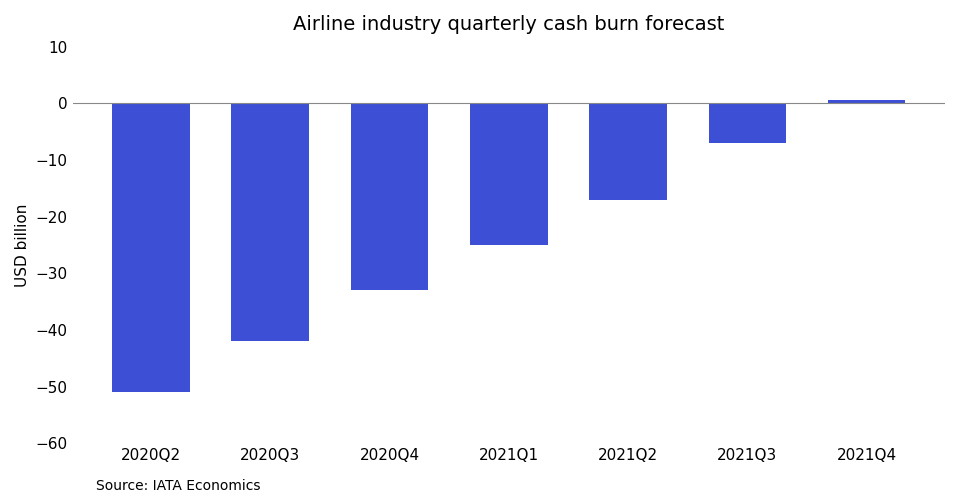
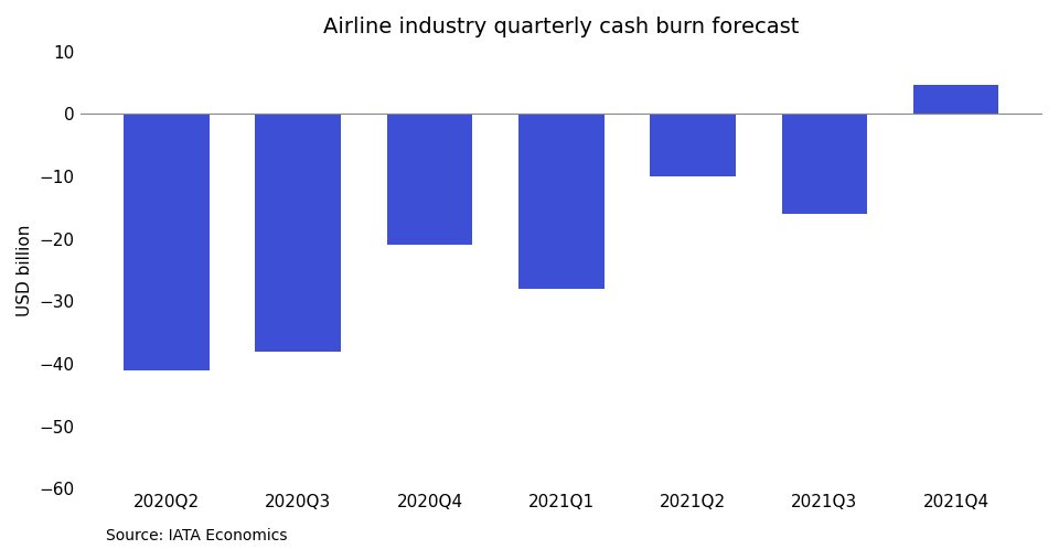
2020Q2: -51.0 -> -41.0
2020Q3: -42.0 -> -38.0
2020Q4: -33.0 -> -21.0
2021Q1: -25.0 -> -28.0
2021Q2: -17.0 -> -10.0
2021Q3: -7.0 -> -16.0
2021Q4: 0.5 -> 4.6
